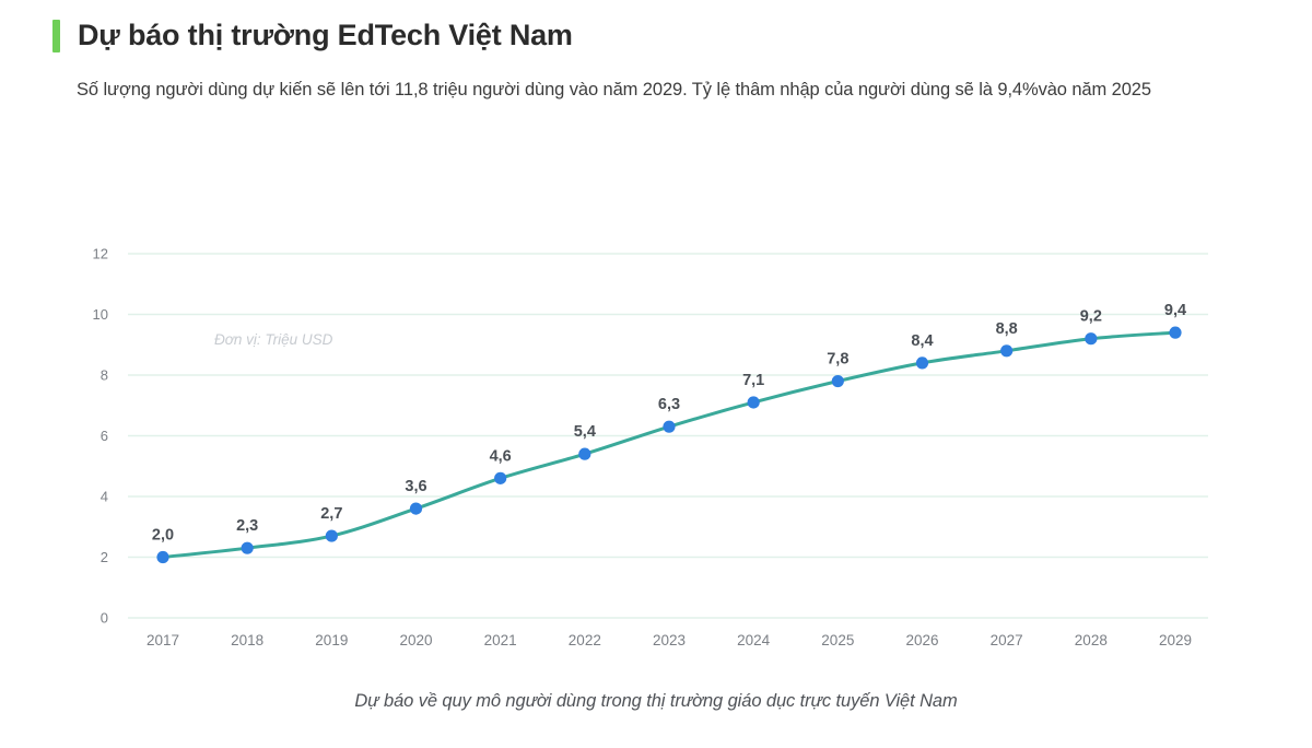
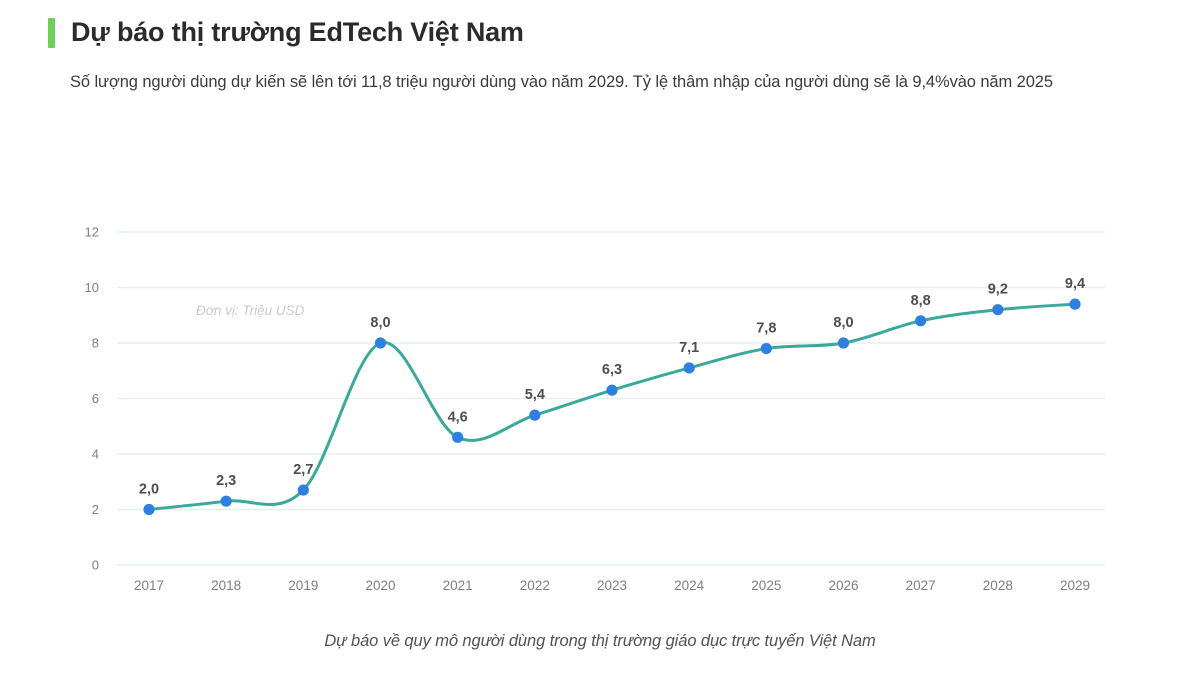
2020: 3,6 -> 8,0
2026: 8,4 -> 8,0
